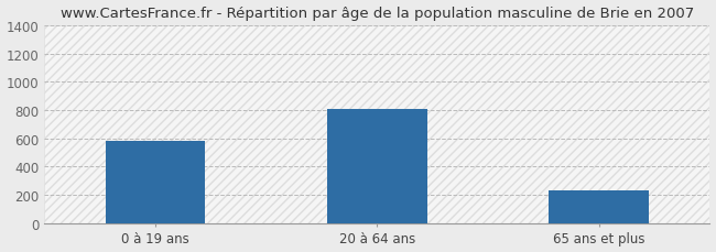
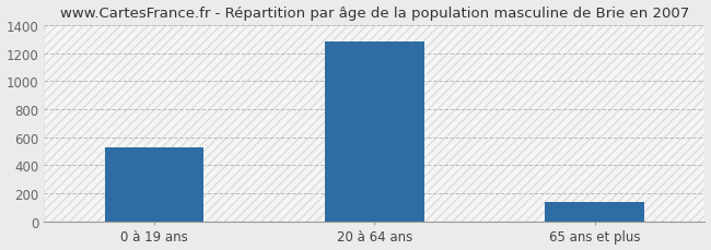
0 à 19 ans: 580 -> 530
20 à 64 ans: 810 -> 1280
65 ans et plus: 230 -> 140
